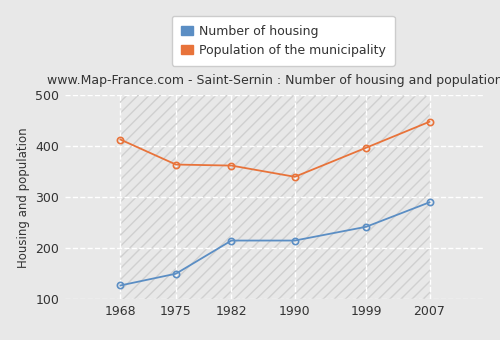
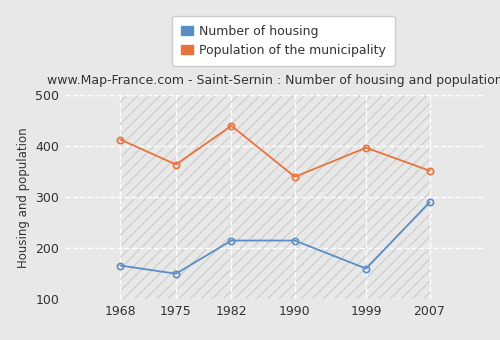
Number of housing/1968: 127 -> 166
Population of the municipality/1982: 362 -> 440
Number of housing/1999: 242 -> 160
Population of the municipality/2007: 448 -> 352
